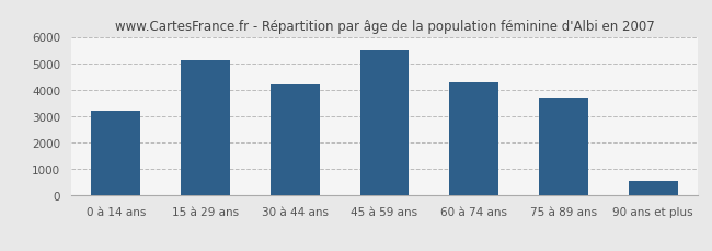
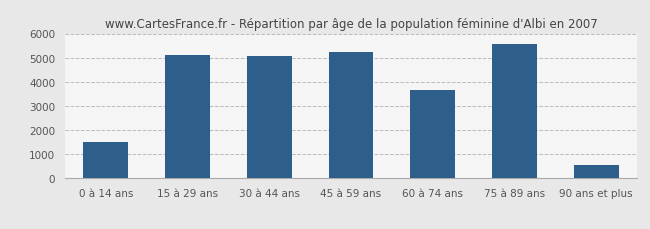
0 à 14 ans: 3200 -> 1500
30 à 44 ans: 4200 -> 5050
45 à 59 ans: 5500 -> 5250
60 à 74 ans: 4300 -> 3650
75 à 89 ans: 3700 -> 5550
